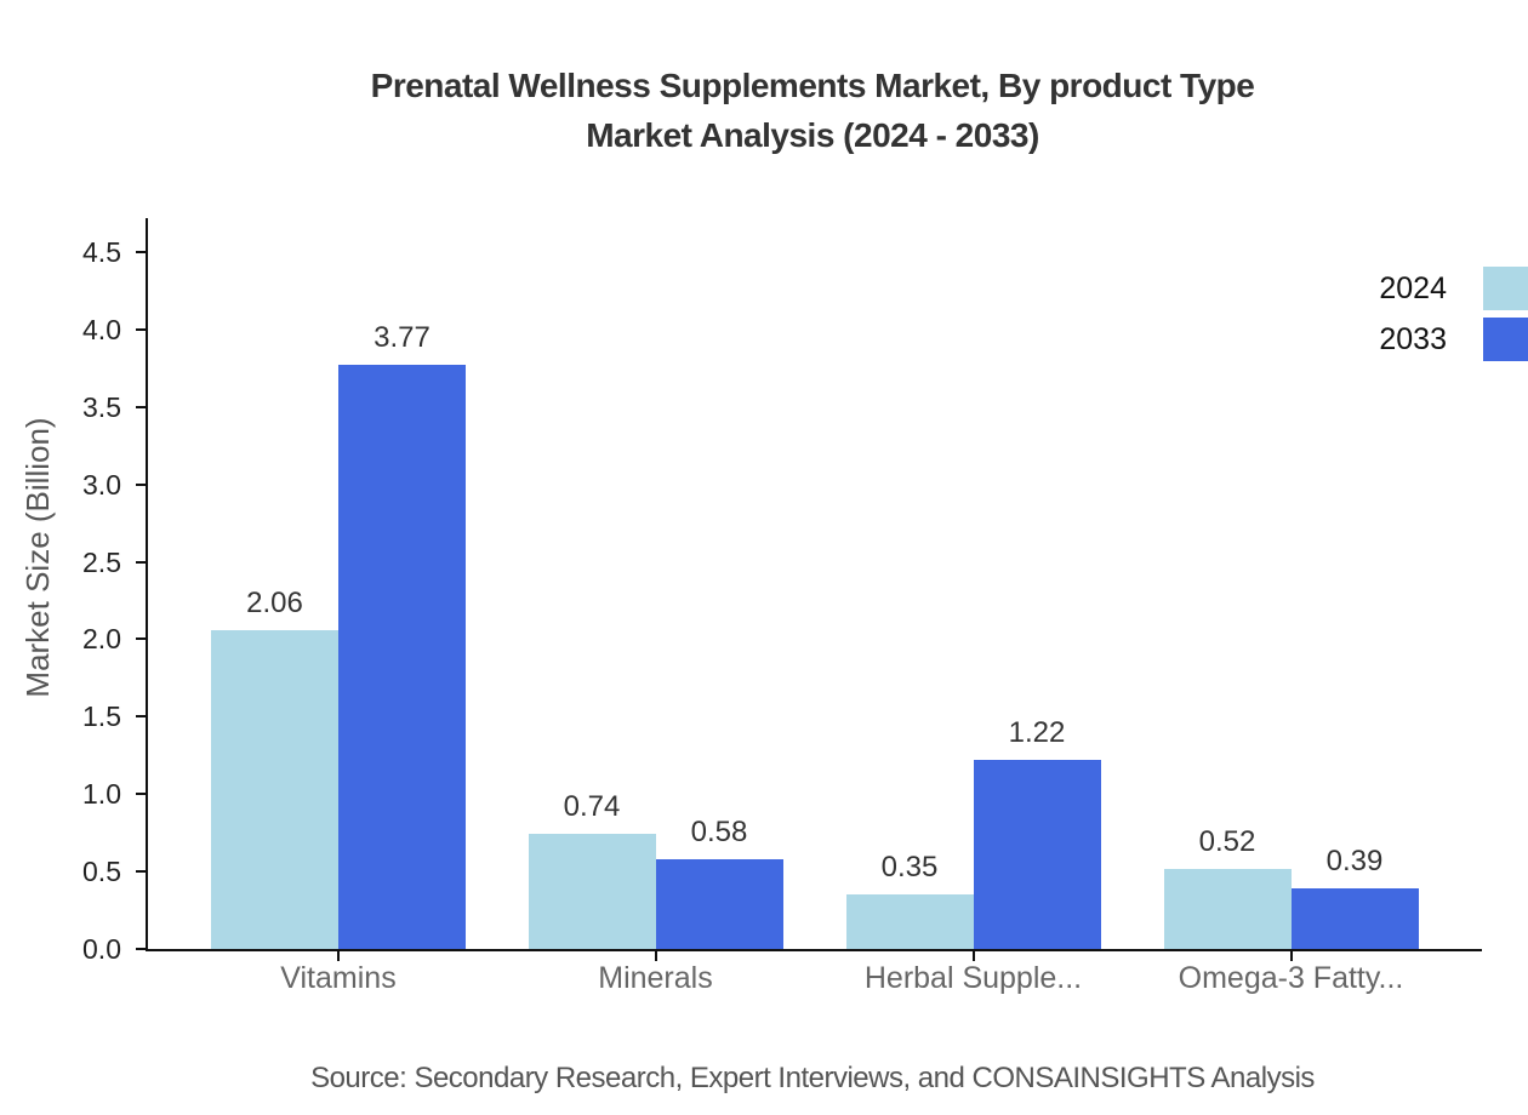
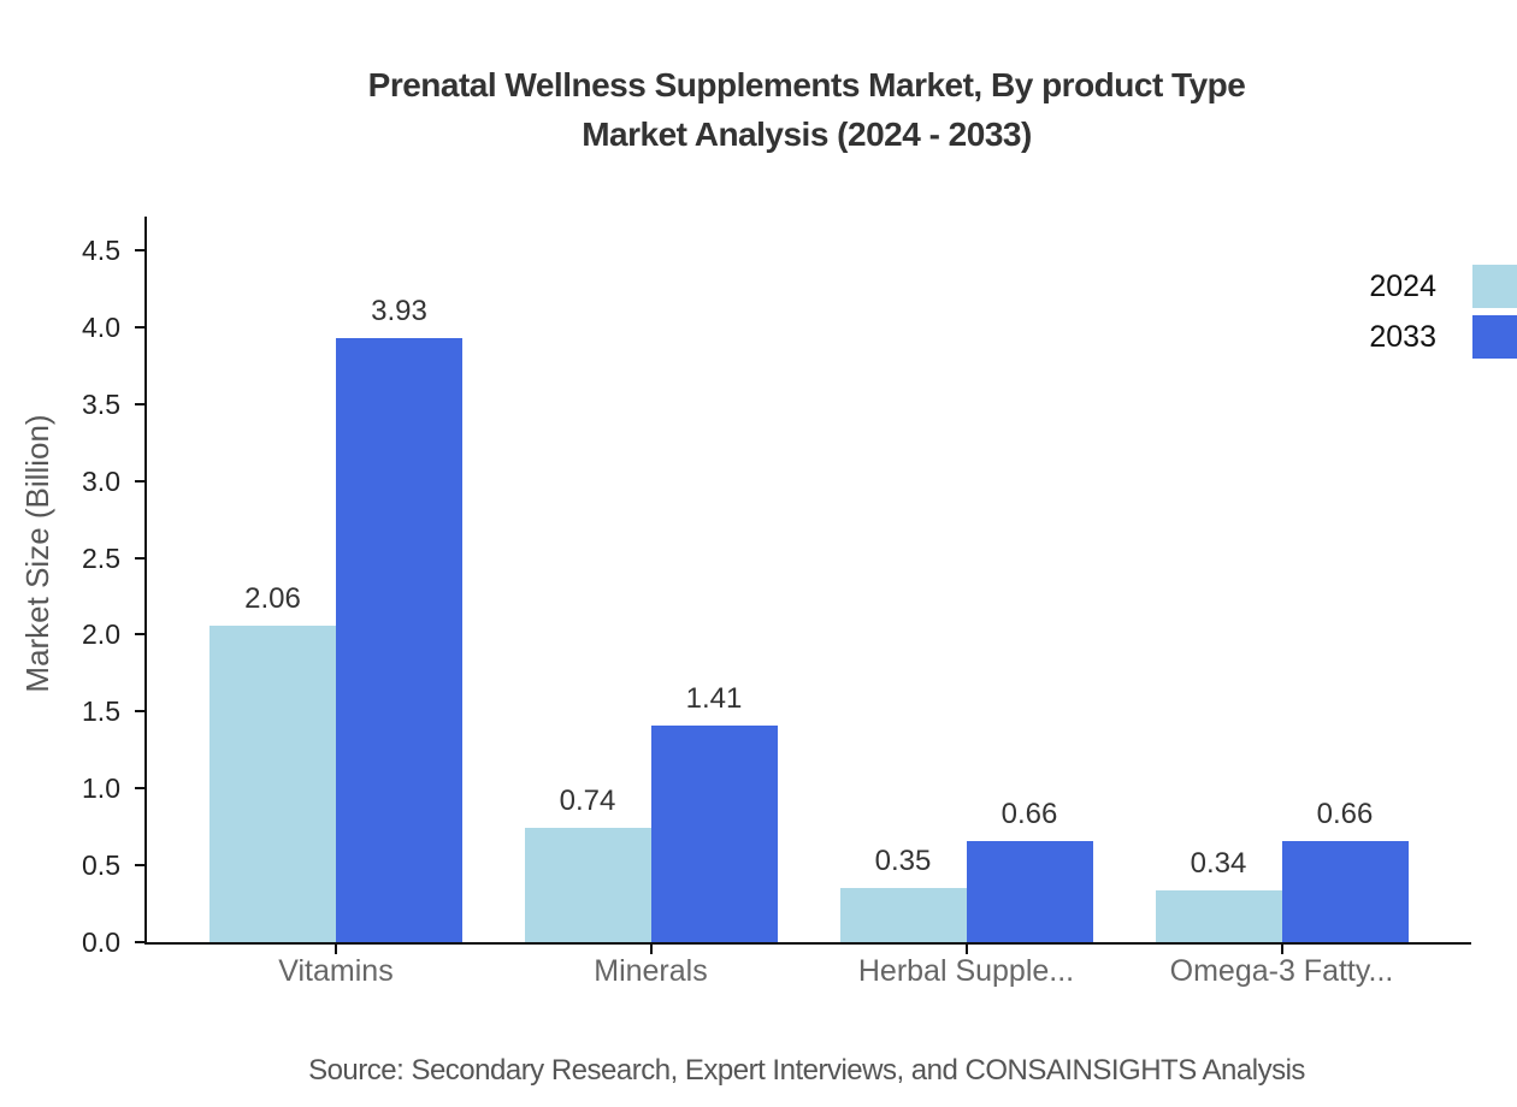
2033/Vitamins: 3.77 -> 3.93
2033/Minerals: 0.58 -> 1.41
2033/Herbal Supple...: 1.22 -> 0.66
2024/Omega-3 Fatty...: 0.52 -> 0.34
2033/Omega-3 Fatty...: 0.39 -> 0.66
